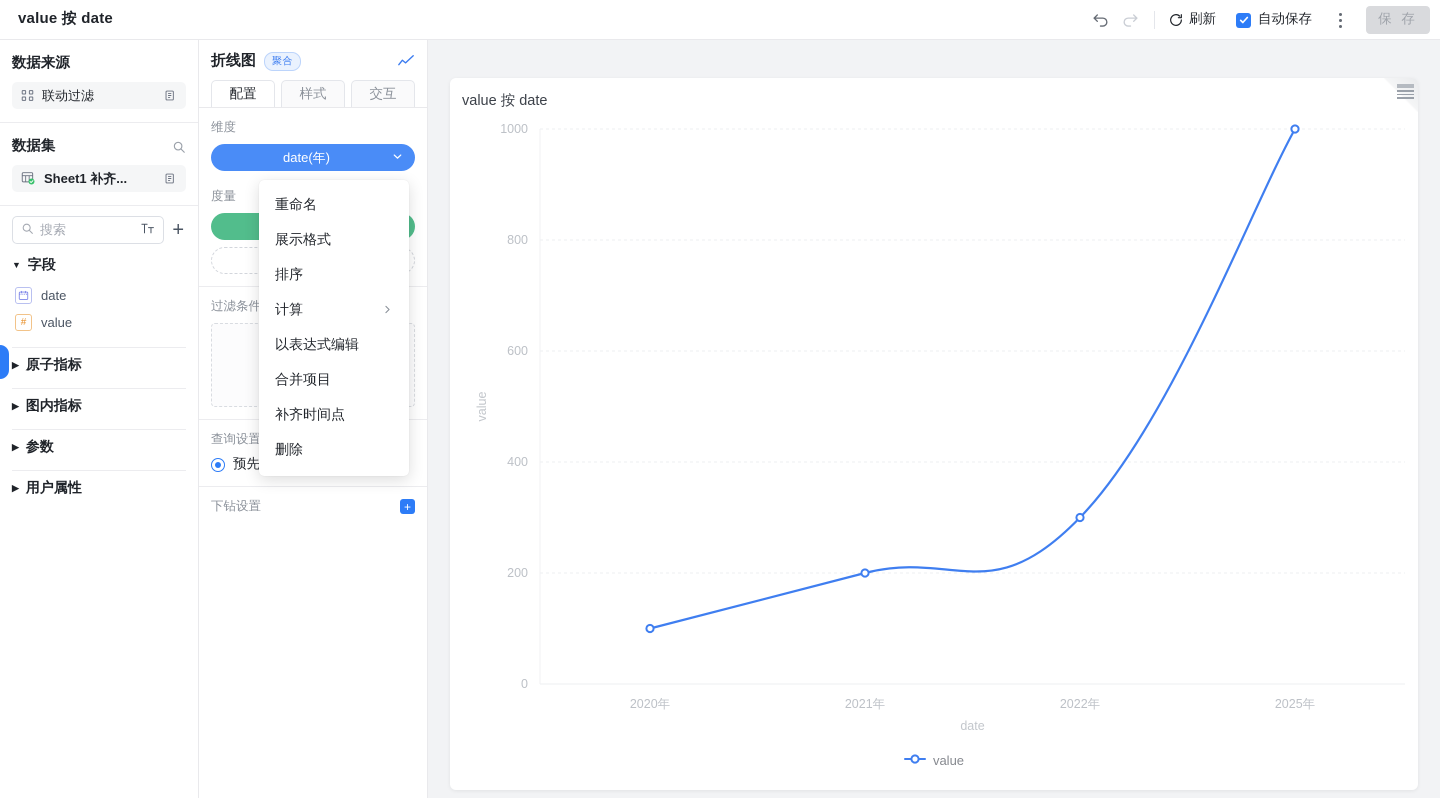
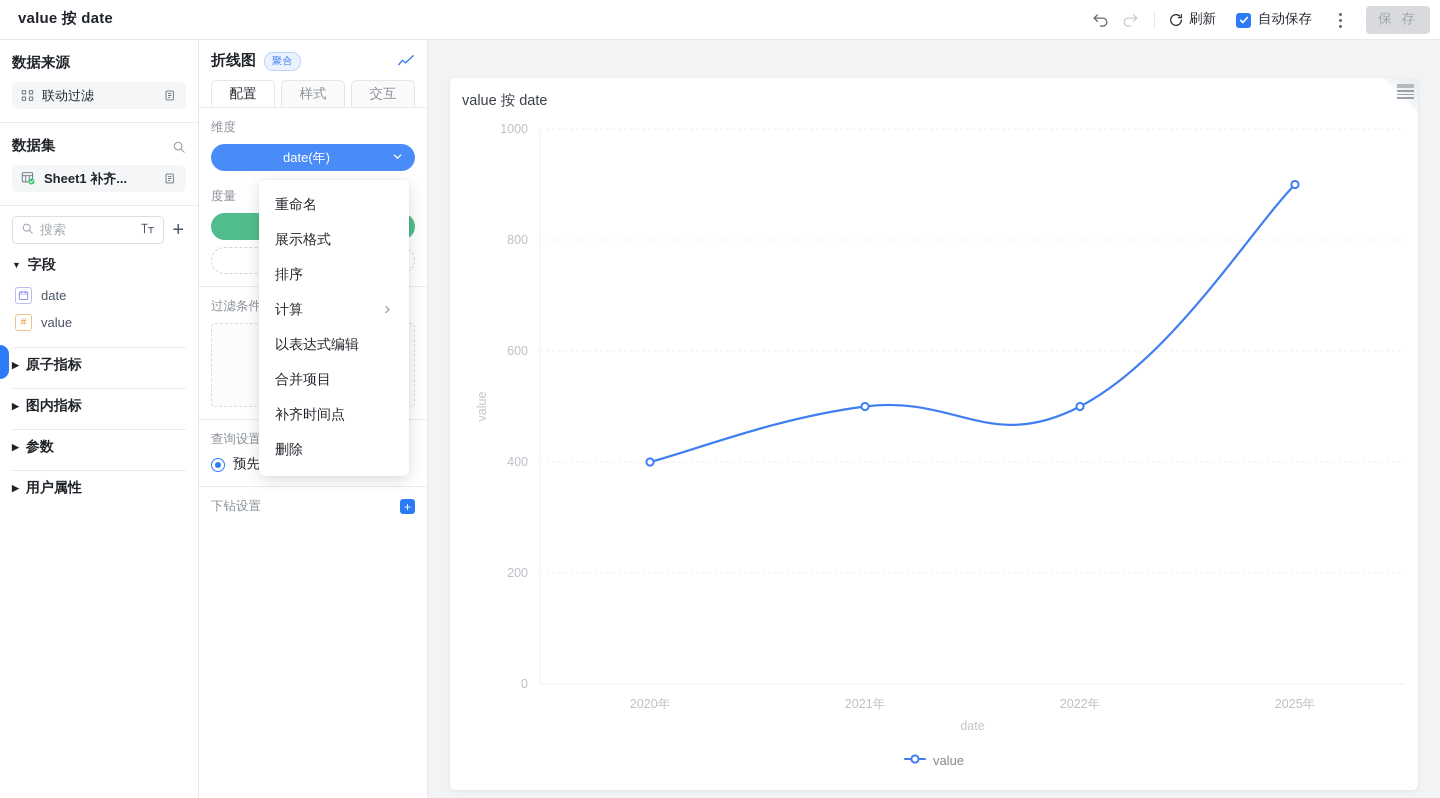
2020年: 100 -> 400
2021年: 200 -> 500
2022年: 300 -> 500
2025年: 1000 -> 900
